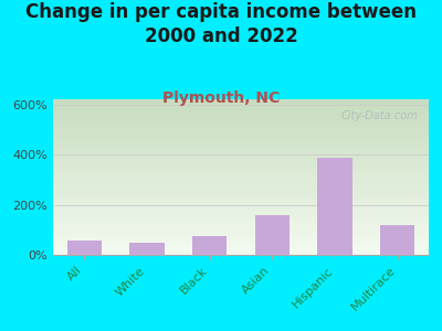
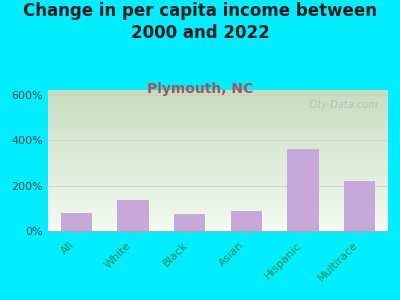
All: 55% -> 80%
White: 50% -> 135%
Asian: 160% -> 90%
Hispanic: 385% -> 360%
Multirace: 120% -> 220%
